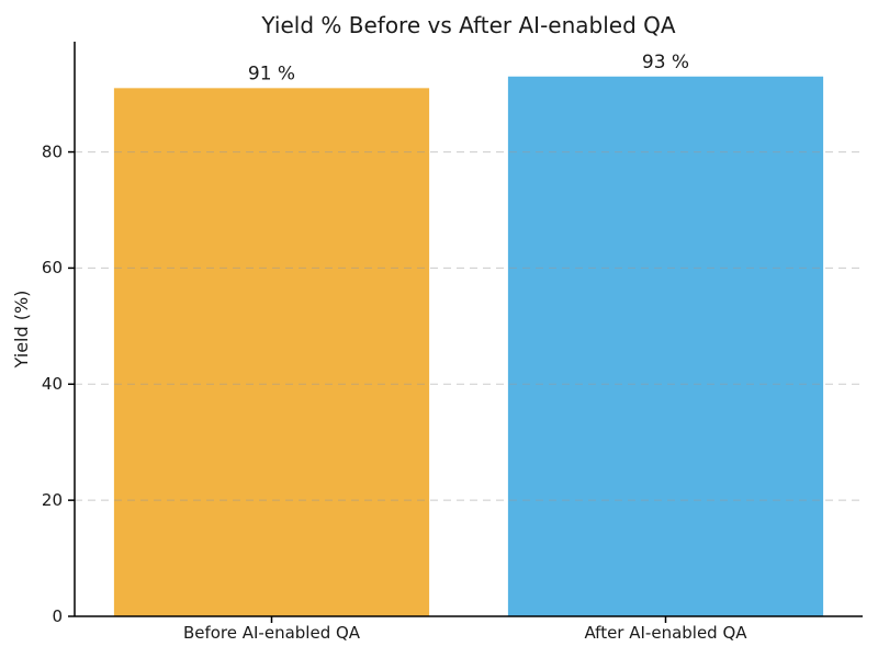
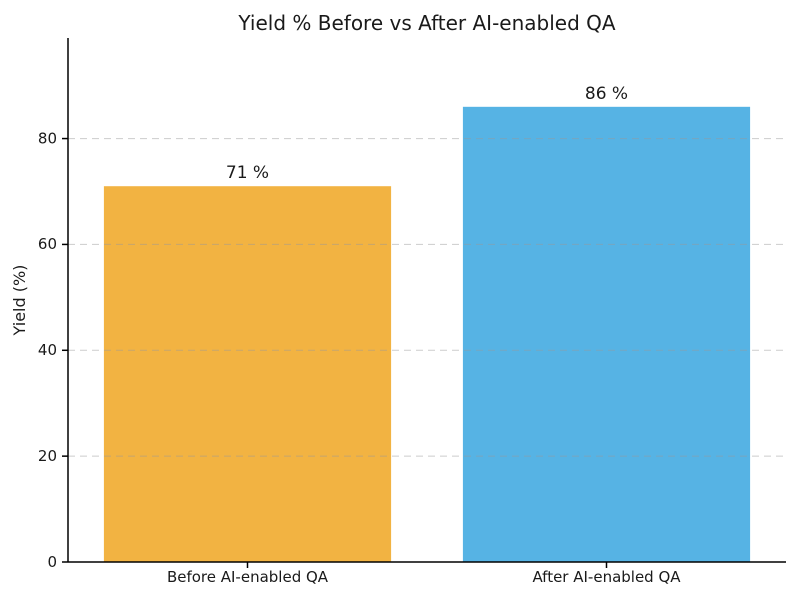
Before AI-enabled QA: 91 -> 71
After AI-enabled QA: 93 -> 86
